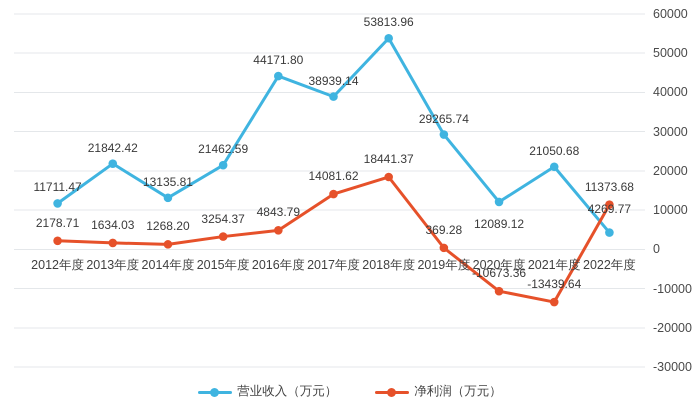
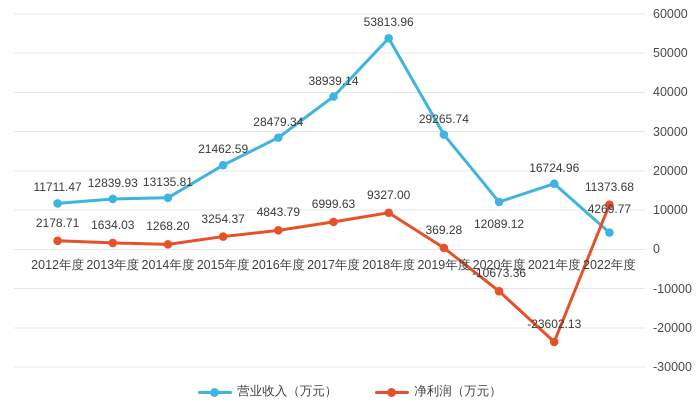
营业收入（万元）/2013年度: 21842.42 -> 12839.93
营业收入（万元）/2016年度: 44171.80 -> 28479.34
净利润（万元）/2017年度: 14081.62 -> 6999.63
净利润（万元）/2018年度: 18441.37 -> 9327.00
营业收入（万元）/2021年度: 21050.68 -> 16724.96
净利润（万元）/2021年度: -13439.64 -> -23602.13
